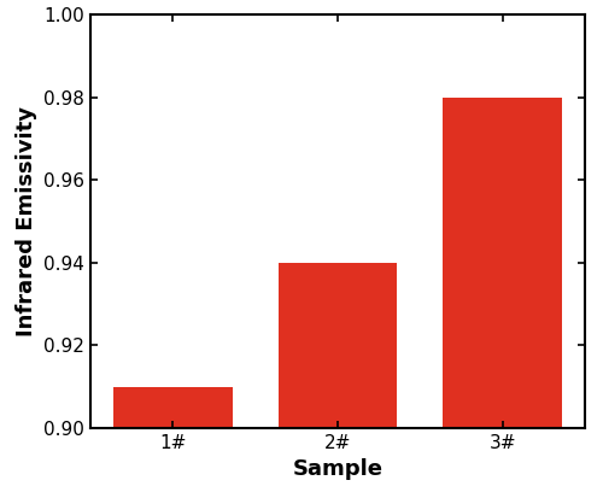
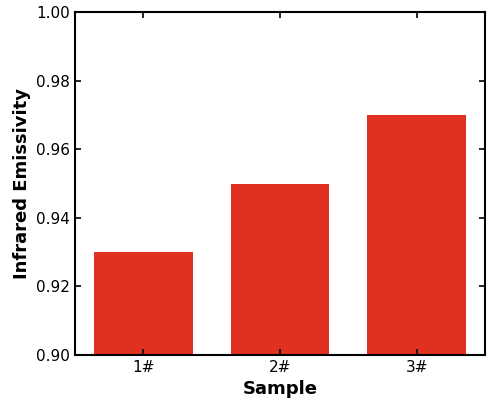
1#: 0.91 -> 0.93
2#: 0.94 -> 0.95
3#: 0.98 -> 0.97
